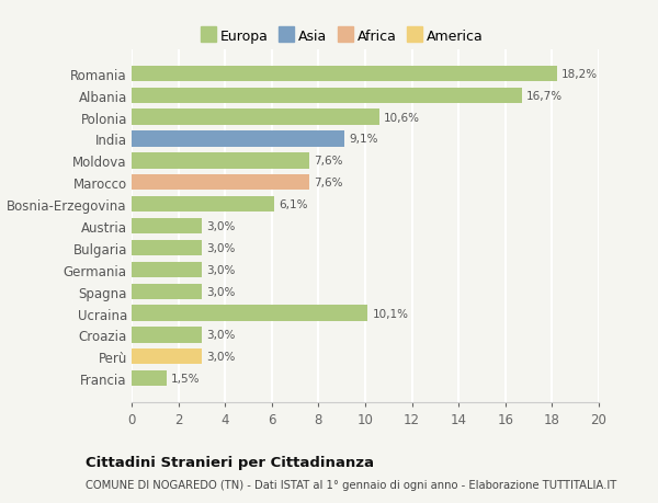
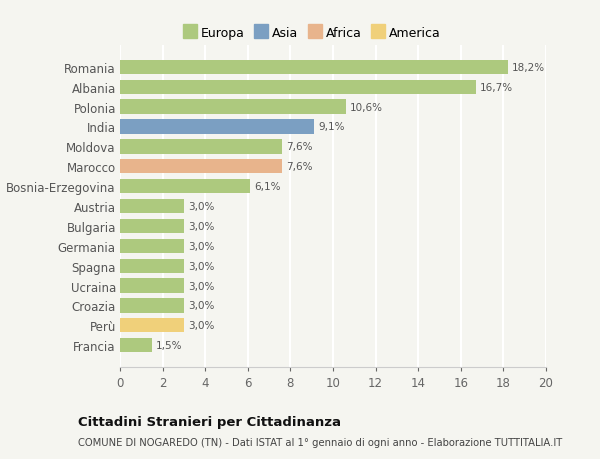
Ucraina: 10,1% -> 3,0%
